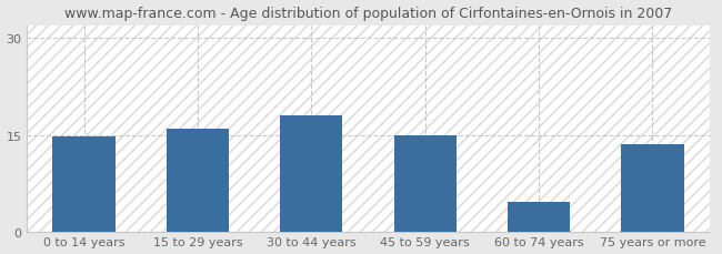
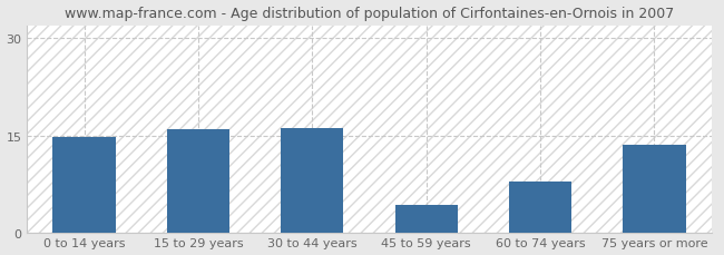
30 to 44 years: 18.0 -> 16.2
45 to 59 years: 15.0 -> 4.2
60 to 74 years: 4.5 -> 7.8
